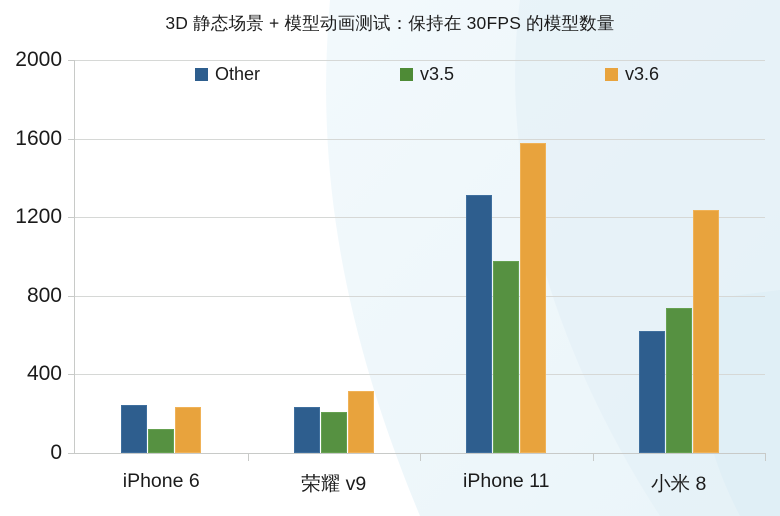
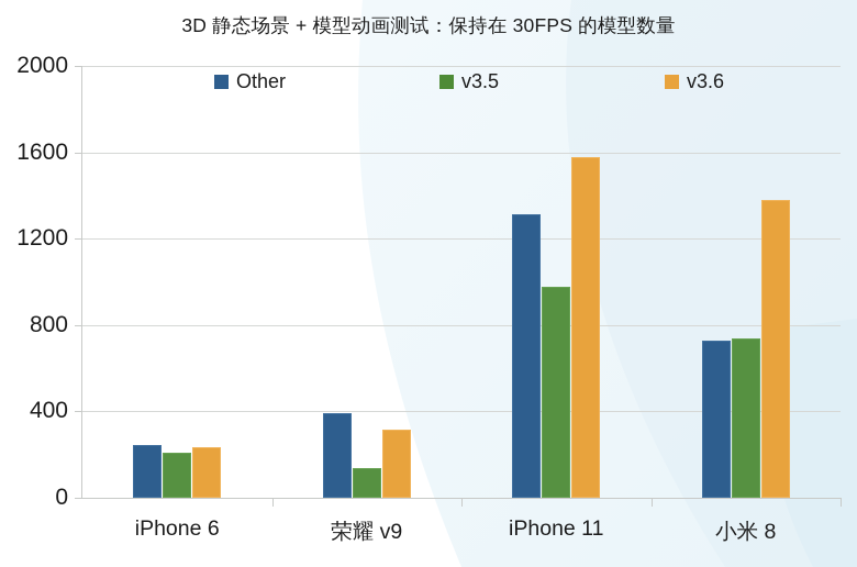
v3.5/iPhone 6: 120 -> 210
Other/荣耀 v9: 240 -> 390
v3.5/荣耀 v9: 210 -> 140
Other/小米 8: 620 -> 730
v3.6/小米 8: 1240 -> 1380
